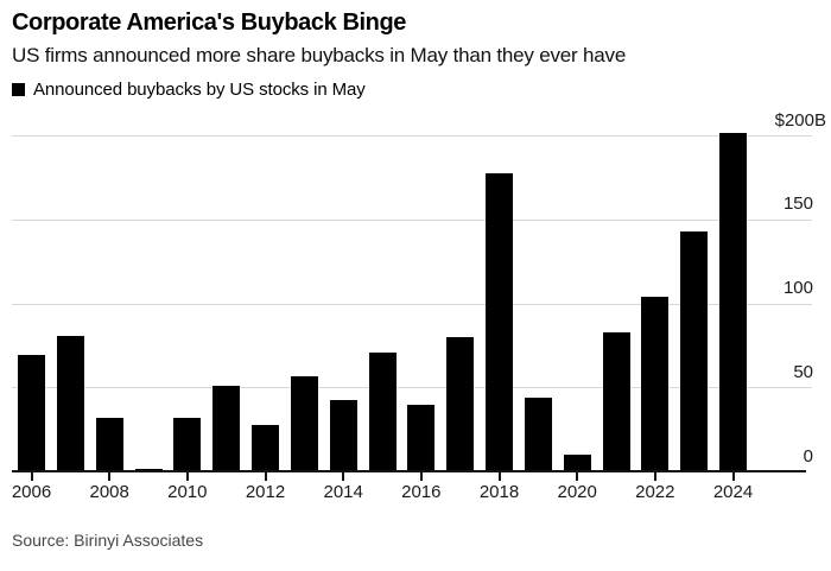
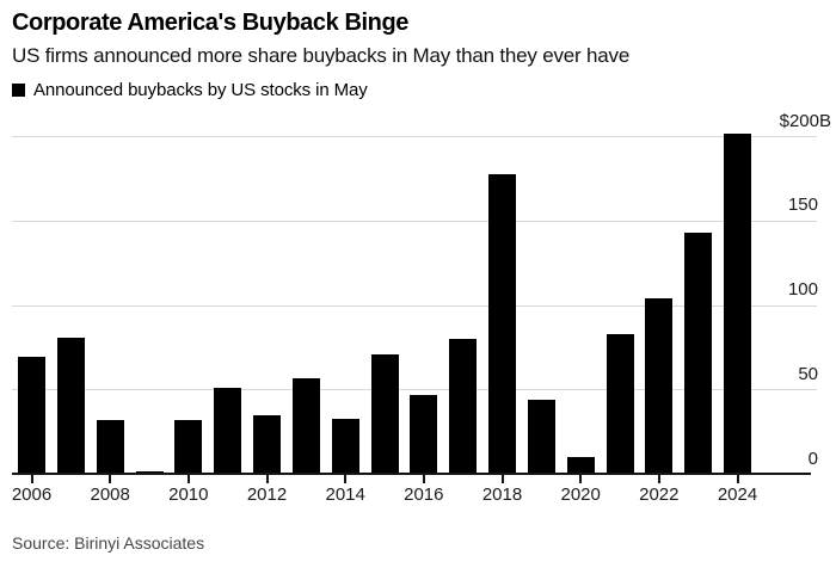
2012: 28 -> 35
2014: 43 -> 33
2016: 40 -> 47
